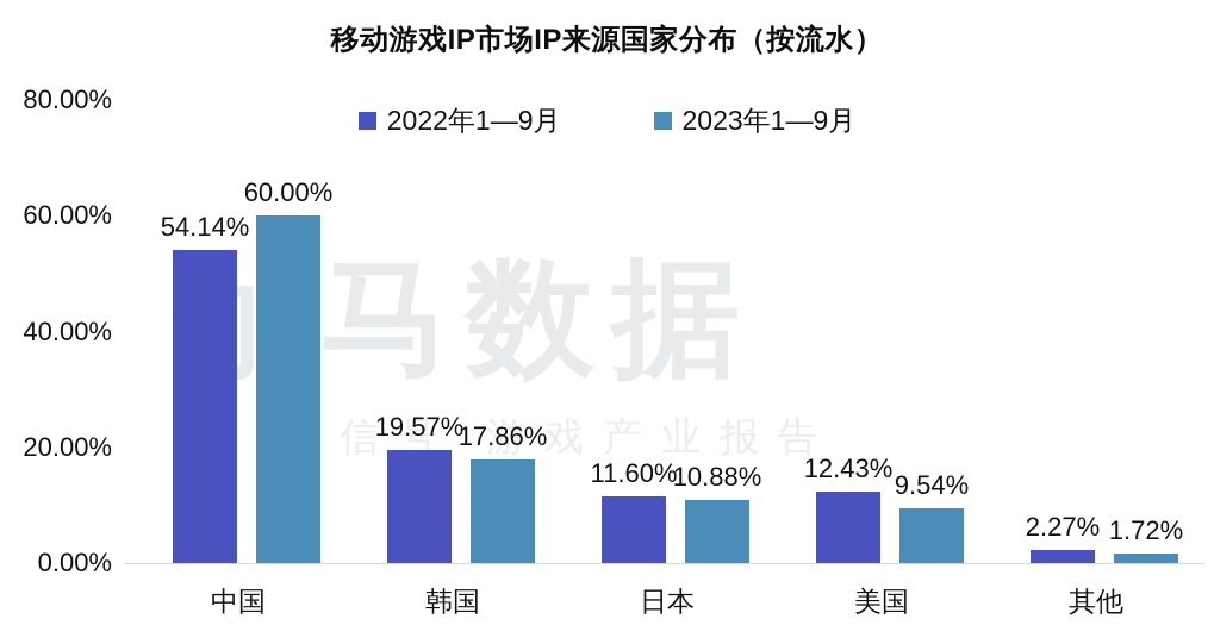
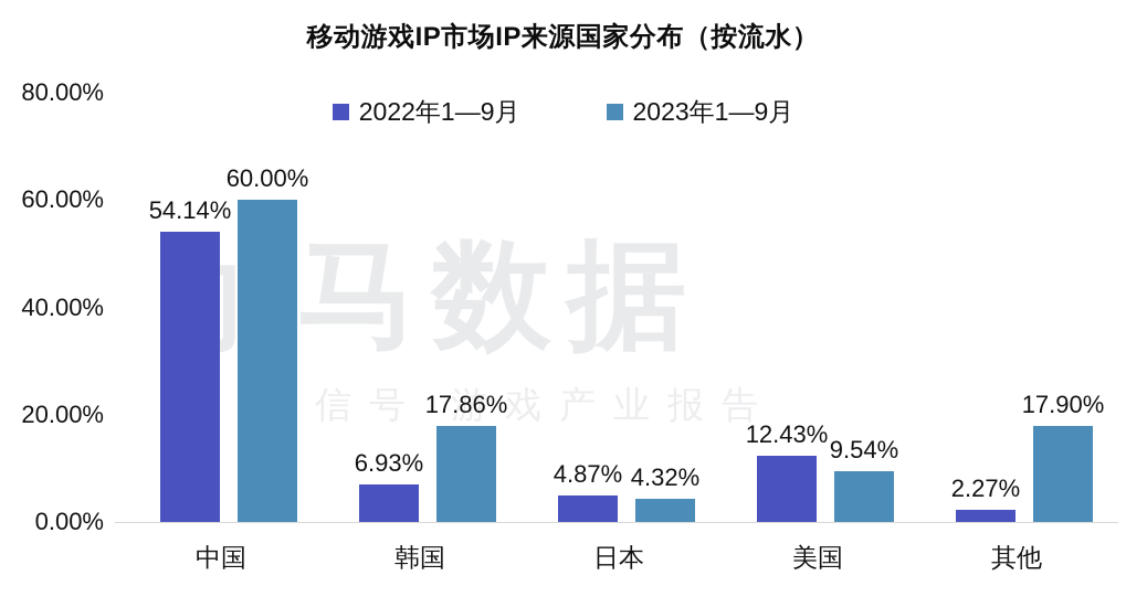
2022年1—9月/韩国: 19.57% -> 6.93%
2022年1—9月/日本: 11.60% -> 4.87%
2023年1—9月/日本: 10.88% -> 4.32%
2023年1—9月/其他: 1.72% -> 17.90%
